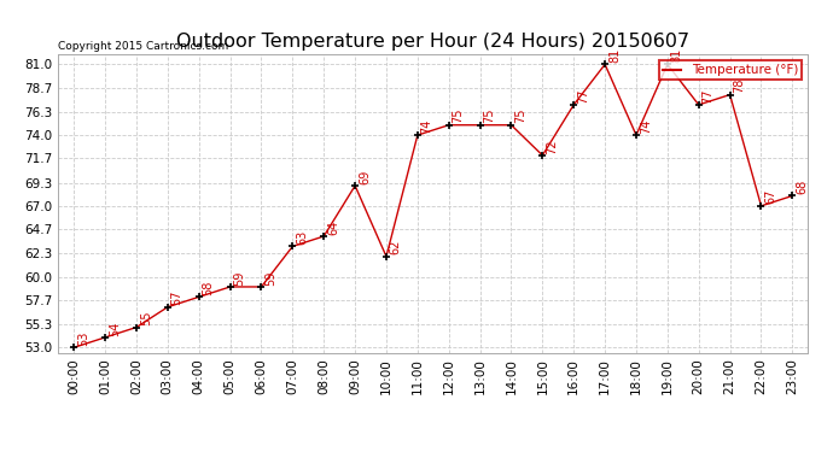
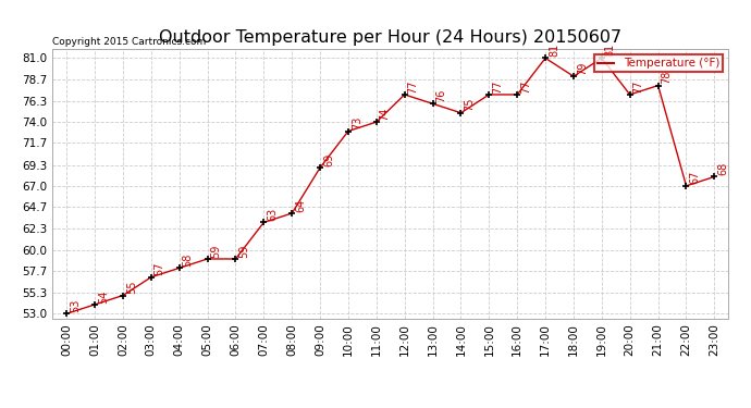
10:00: 62 -> 73
12:00: 75 -> 77
13:00: 75 -> 76
15:00: 72 -> 77
18:00: 74 -> 79
